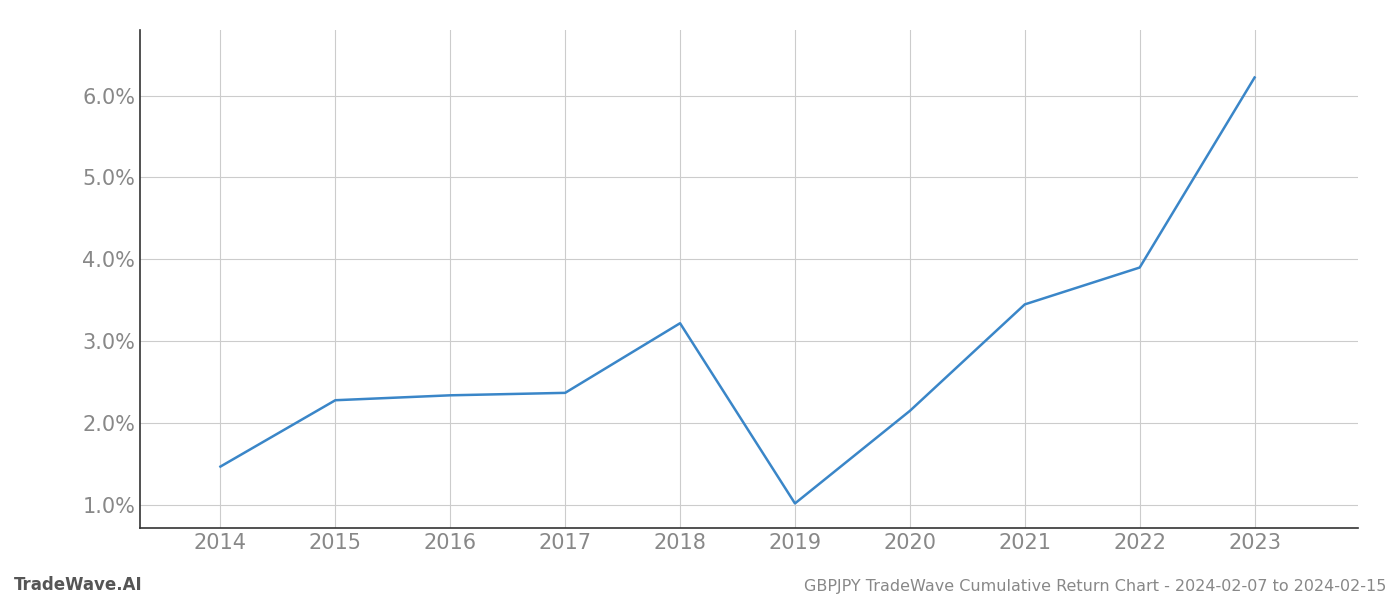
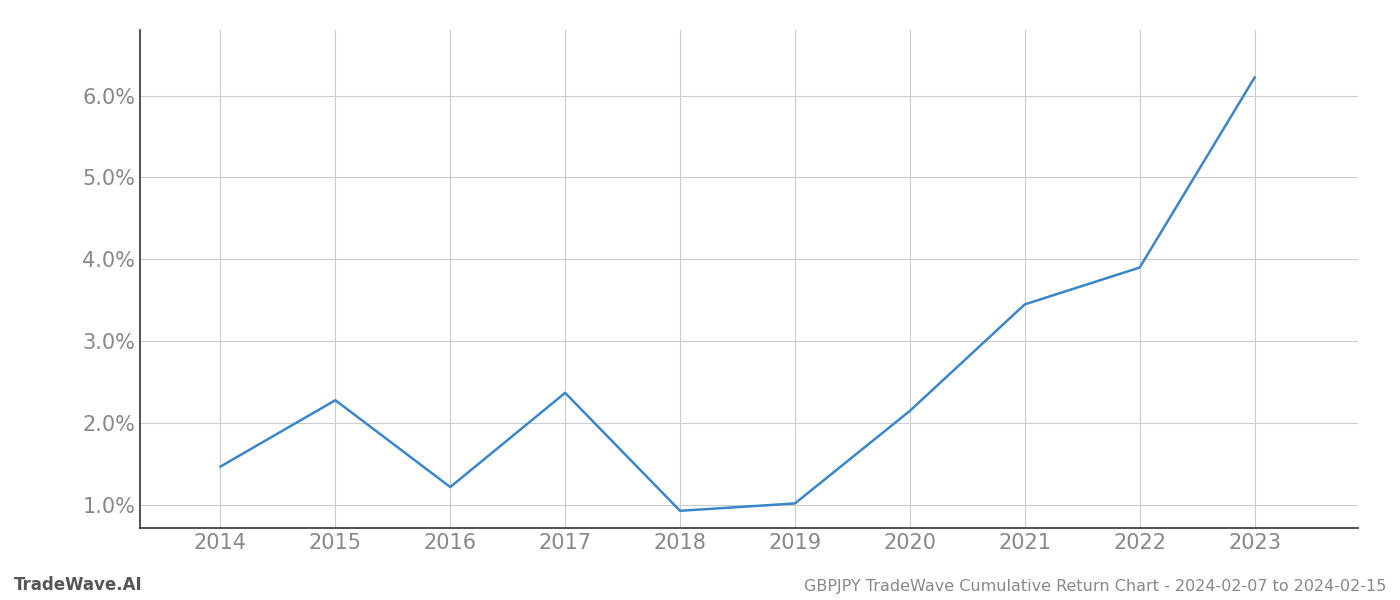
2016: 2.34% -> 1.22%
2018: 3.22% -> 0.93%
